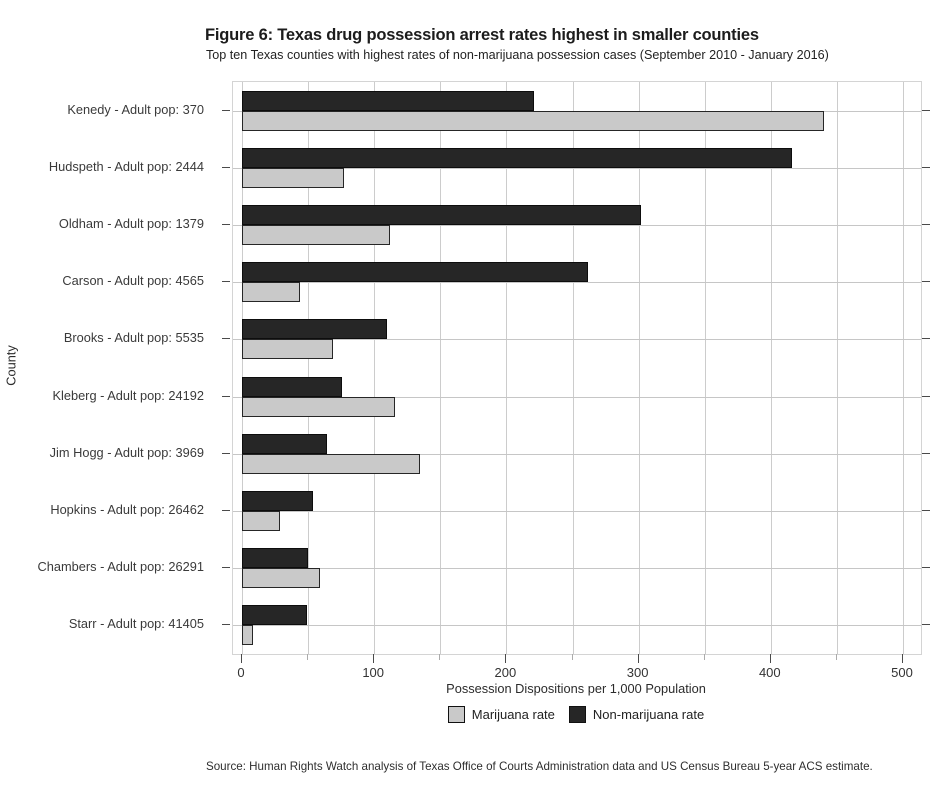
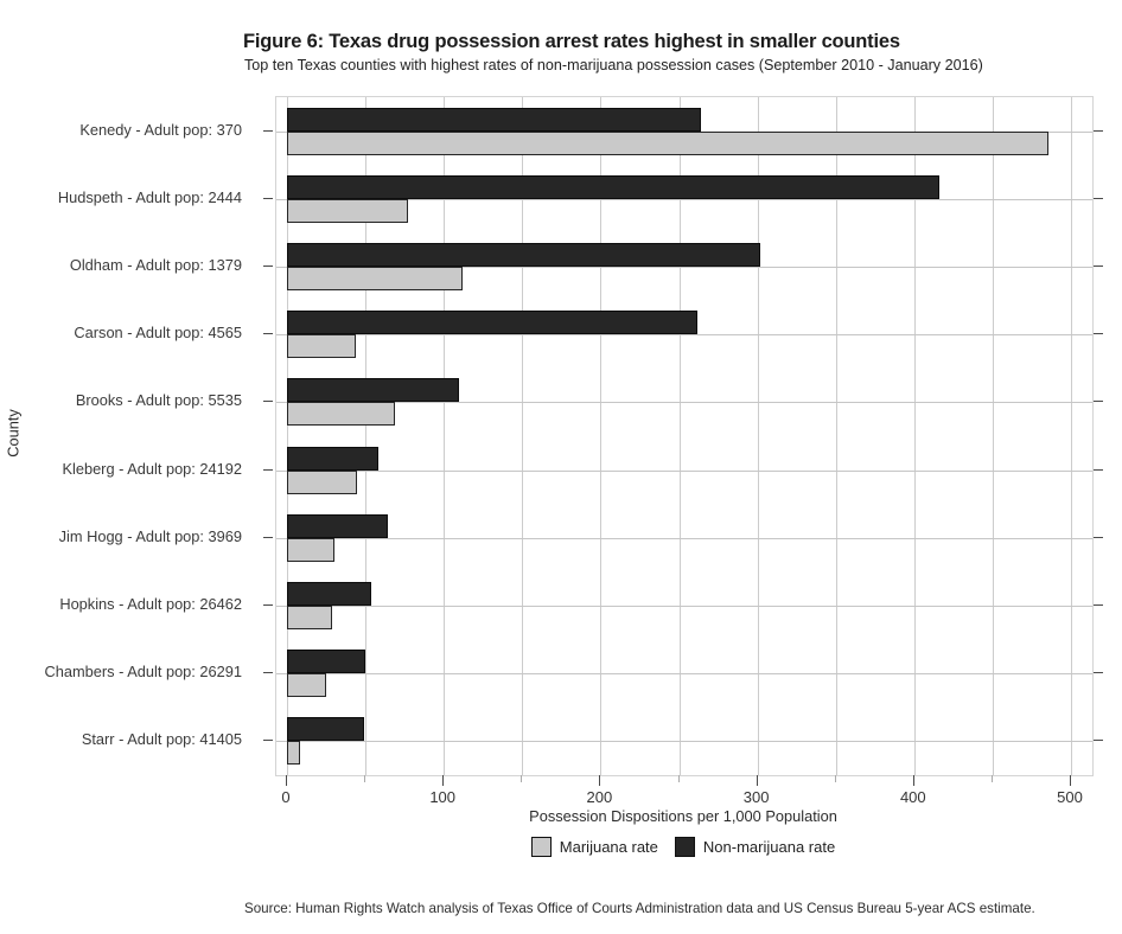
Marijuana rate/Kenedy - Adult pop: 370: 440 -> 486
Non-marijuana rate/Kenedy - Adult pop: 370: 221 -> 264
Marijuana rate/Kleberg - Adult pop: 24192: 116 -> 45
Non-marijuana rate/Kleberg - Adult pop: 24192: 76 -> 58
Marijuana rate/Jim Hogg - Adult pop: 3969: 135 -> 30
Marijuana rate/Chambers - Adult pop: 26291: 59 -> 25
